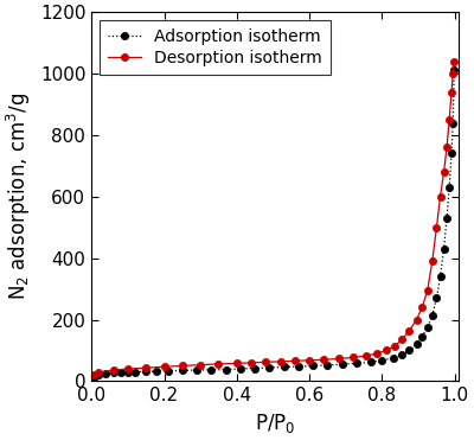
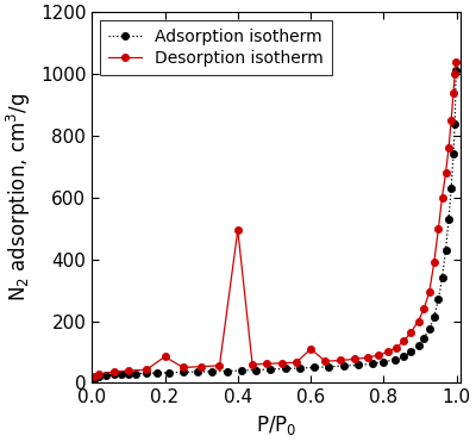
Desorption isotherm/0.2: 47 -> 85
Desorption isotherm/0.4: 58 -> 495
Desorption isotherm/0.6: 68 -> 110
